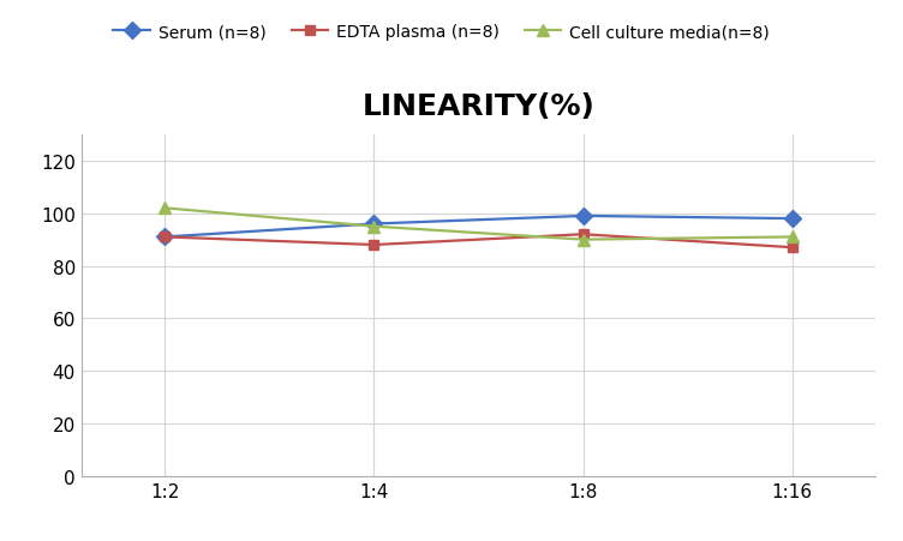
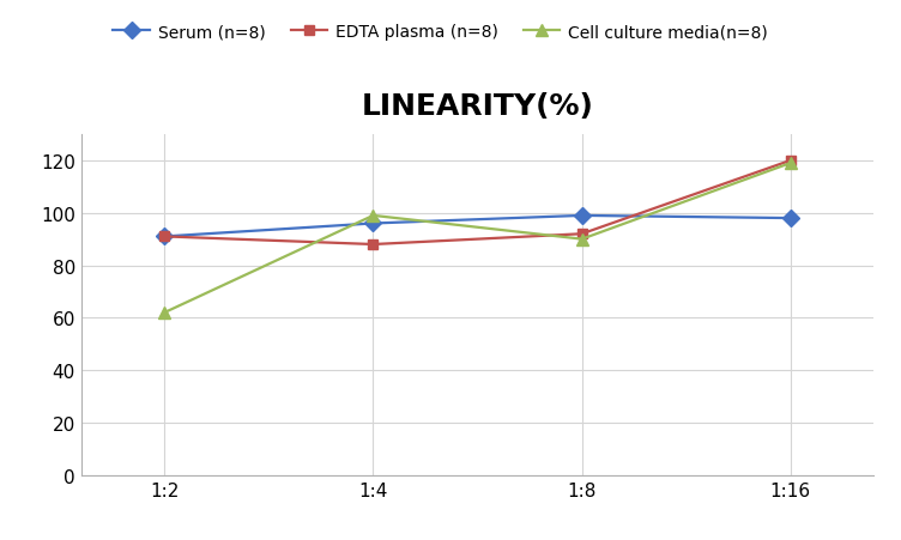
Cell culture media(n=8)/1:2: 102 -> 62
Cell culture media(n=8)/1:4: 95 -> 99
EDTA plasma (n=8)/1:16: 87 -> 120
Cell culture media(n=8)/1:16: 91 -> 119
